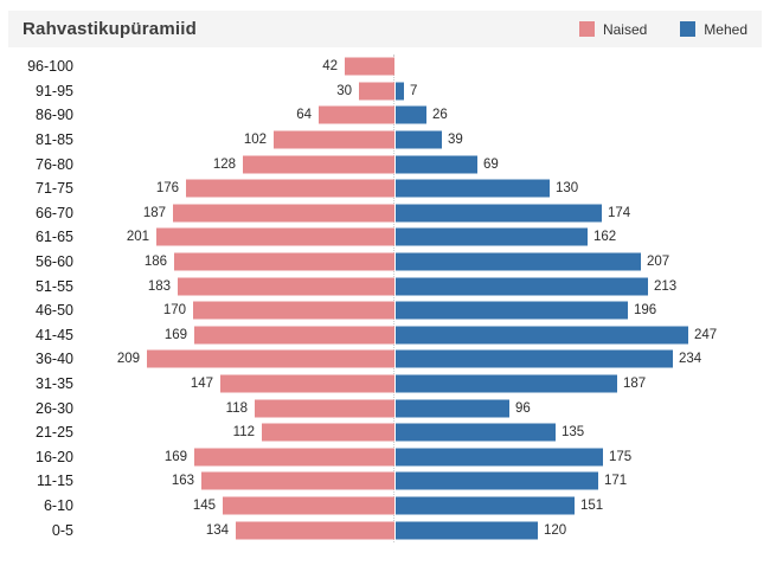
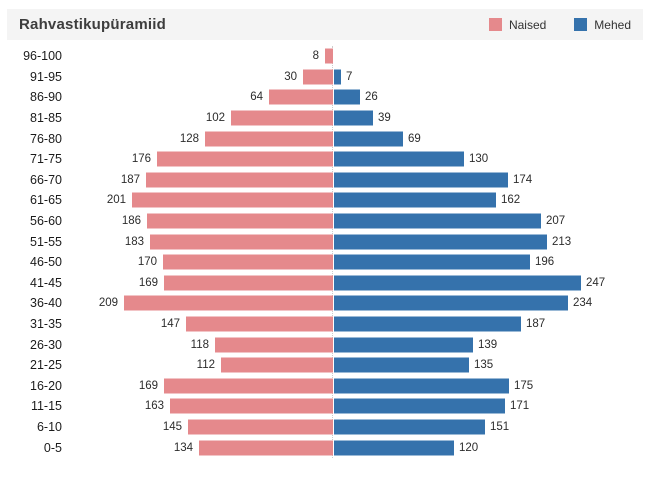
Naised/96-100: 42 -> 8
Mehed/26-30: 96 -> 139
